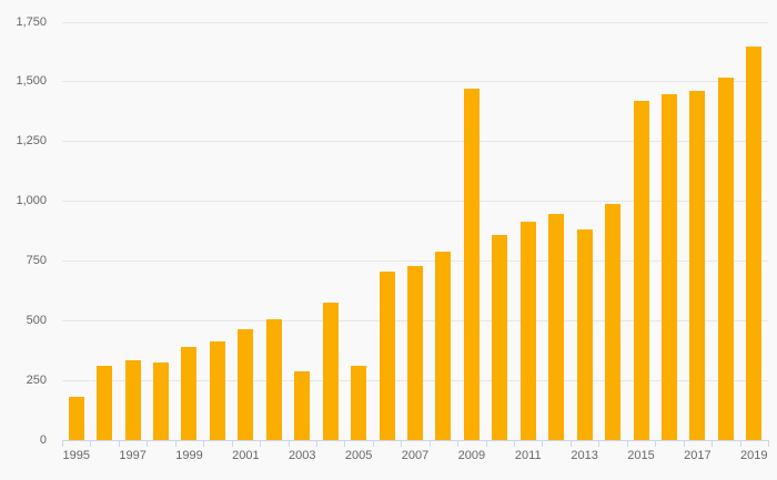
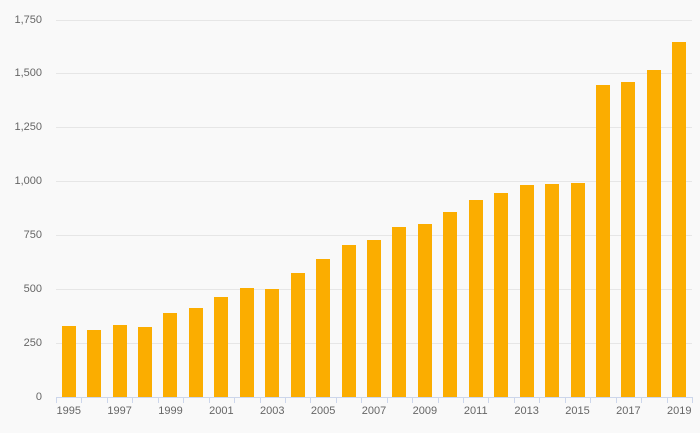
1995: 180 -> 330
2003: 290 -> 500
2005: 310 -> 640
2009: 1470 -> 800
2013: 880 -> 980
2015: 1420 -> 1000
